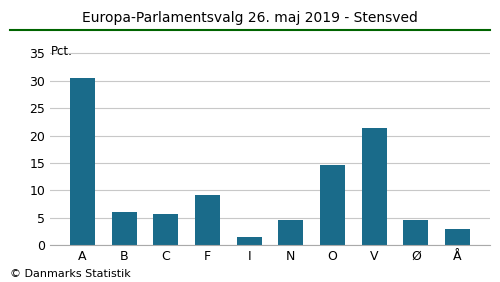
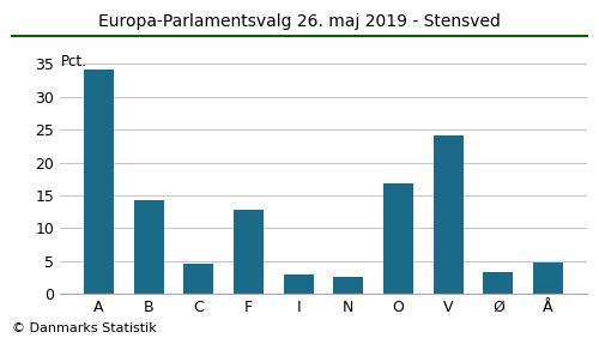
A: 30.5 -> 34.2
B: 6.1 -> 14.2
C: 5.7 -> 4.6
F: 9.2 -> 12.8
I: 1.6 -> 3.0
N: 4.7 -> 2.6
O: 14.7 -> 16.8
V: 21.3 -> 24.2
Ø: 4.7 -> 3.4
Å: 2.9 -> 4.8
